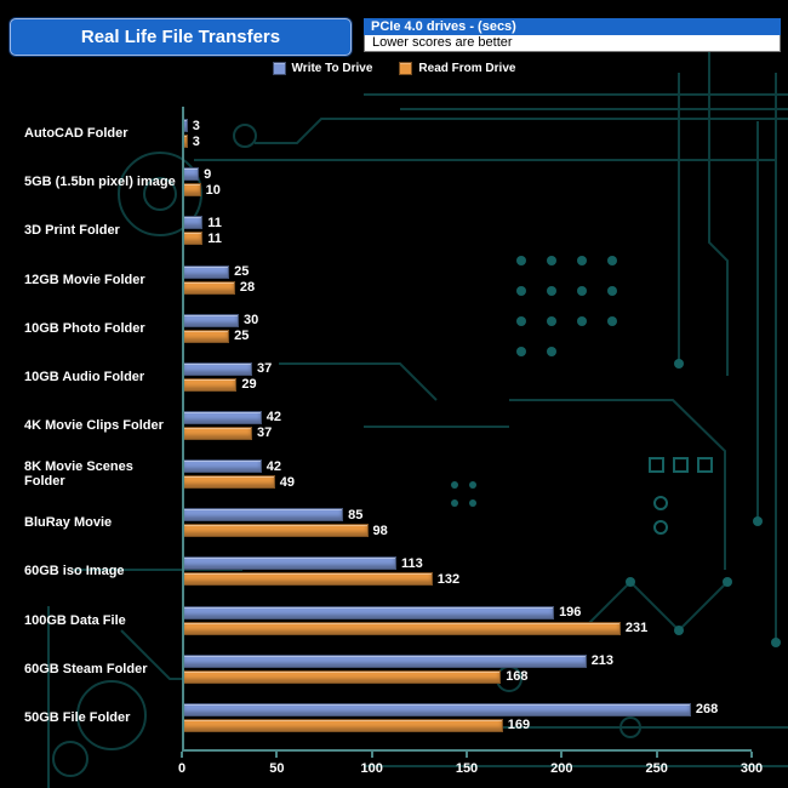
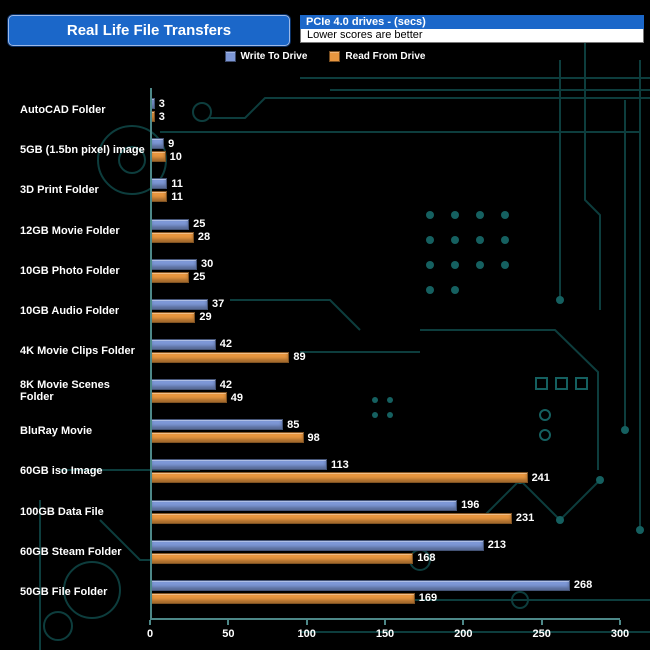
Read From Drive/4K Movie Clips Folder: 37 -> 89
Read From Drive/60GB iso Image: 132 -> 241
